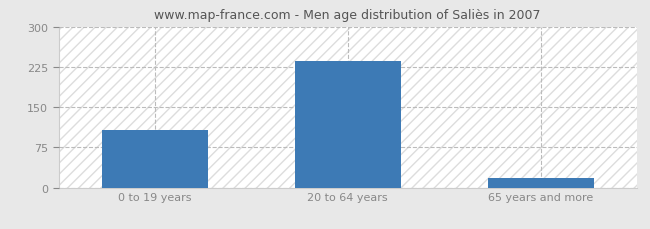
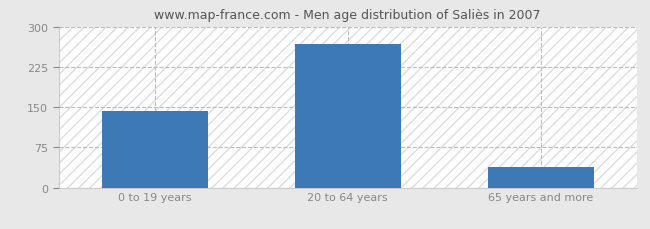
0 to 19 years: 107 -> 142
20 to 64 years: 236 -> 268
65 years and more: 18 -> 38
